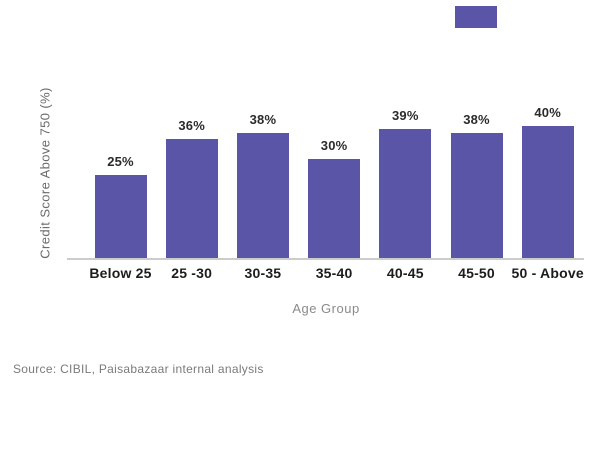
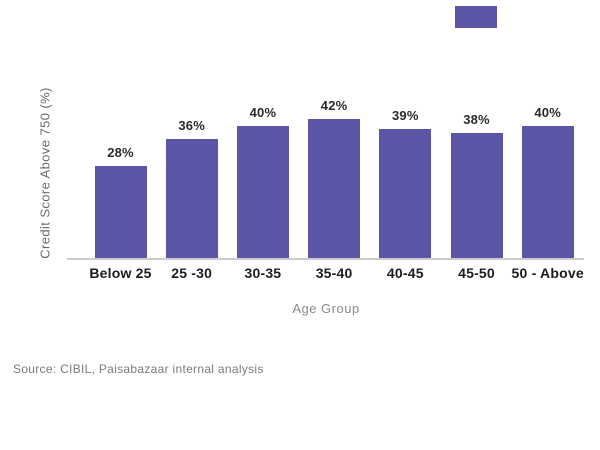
Below 25: 25% -> 28%
30-35: 38% -> 40%
35-40: 30% -> 42%
